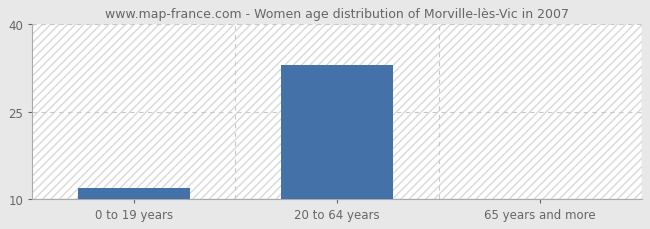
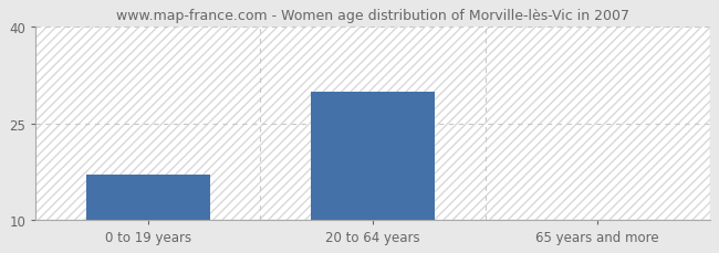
0 to 19 years: 12 -> 17
20 to 64 years: 33 -> 30
